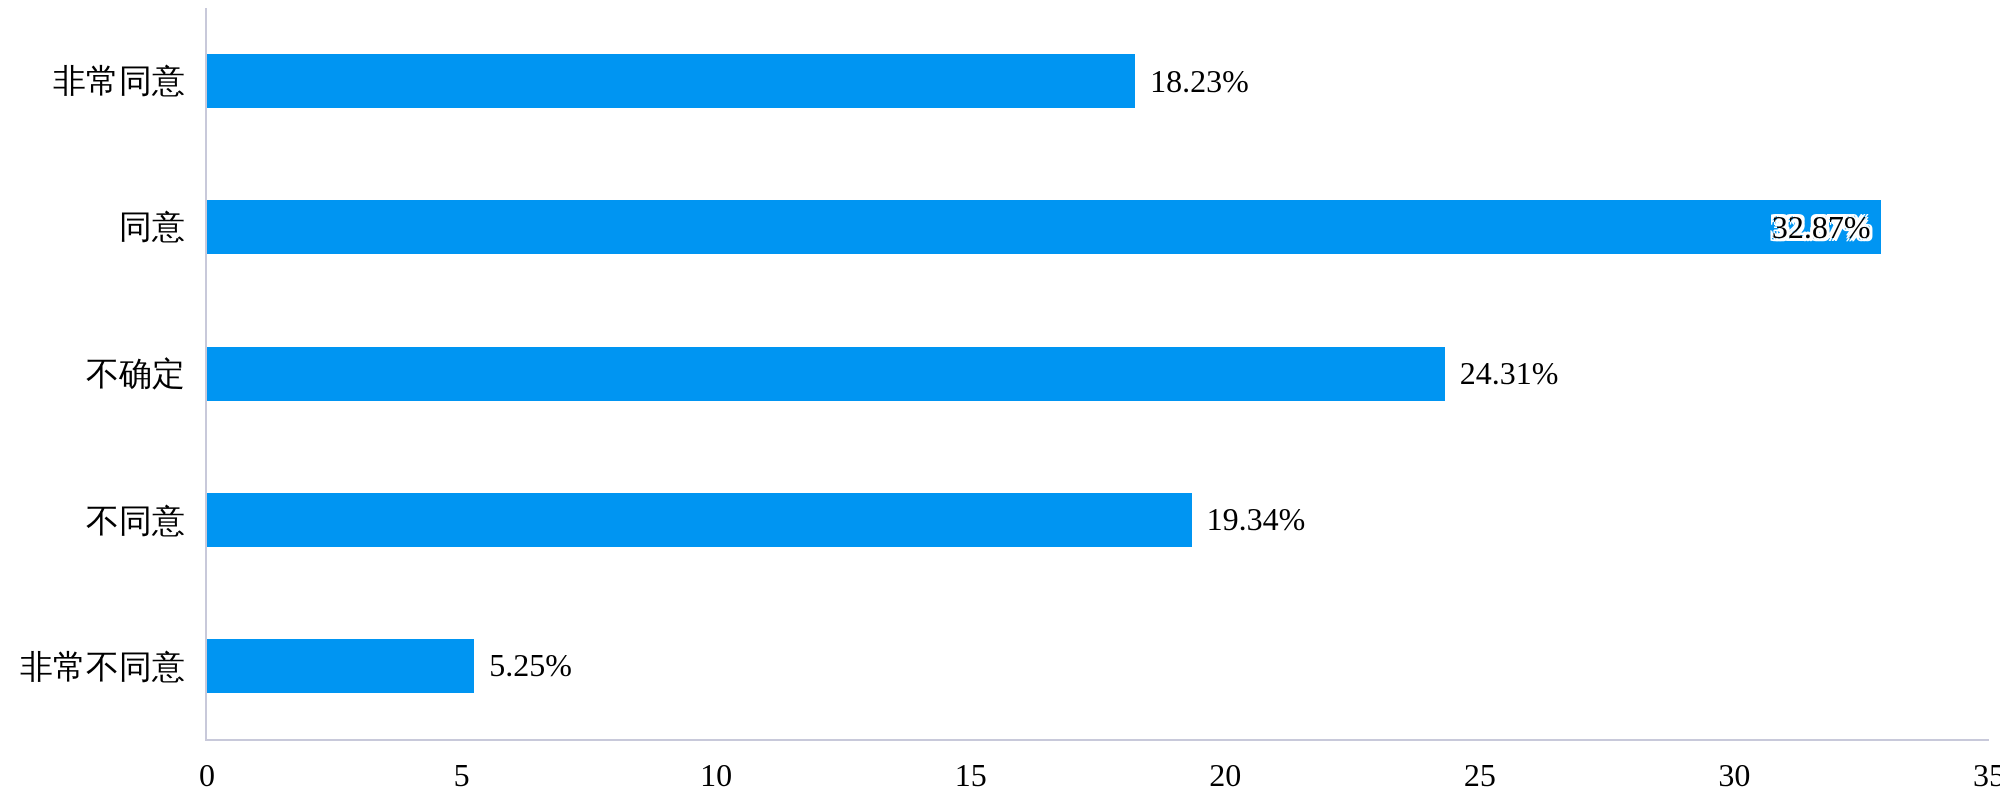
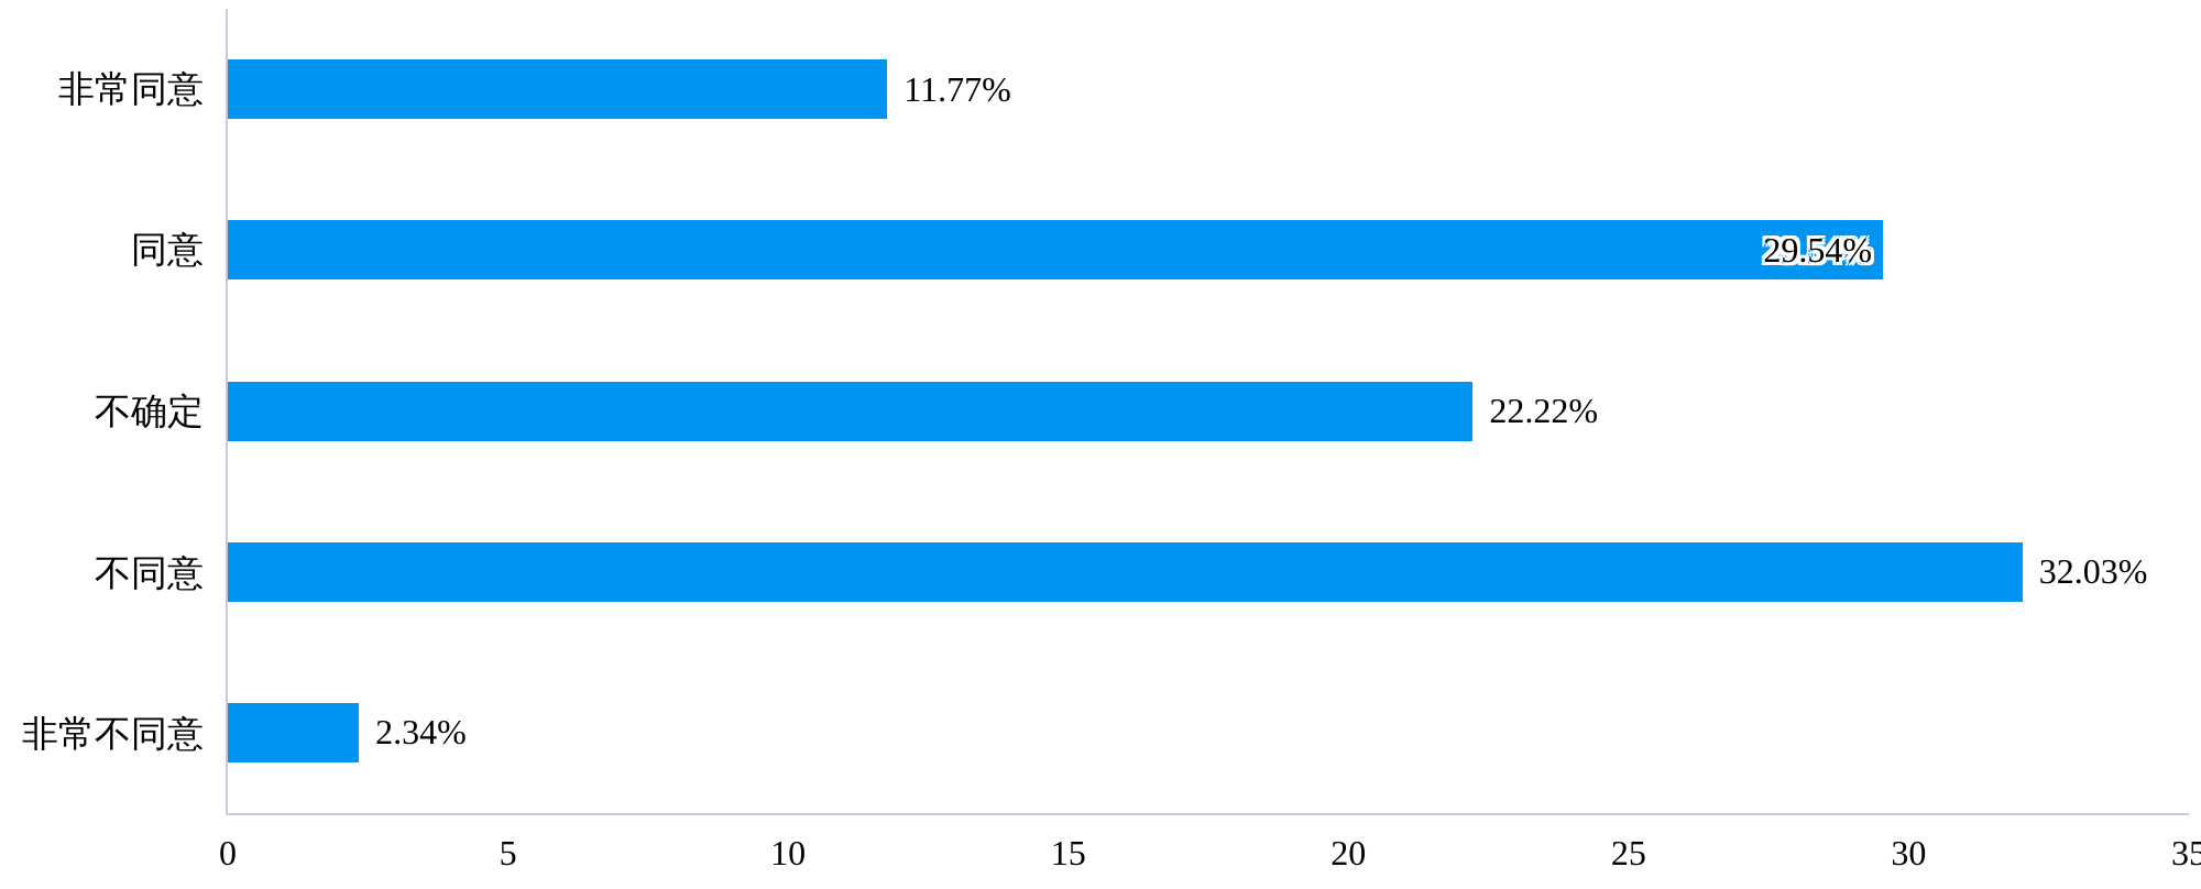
非常同意: 18.23% -> 11.77%
同意: 32.87% -> 29.54%
不确定: 24.31% -> 22.22%
不同意: 19.34% -> 32.03%
非常不同意: 5.25% -> 2.34%
